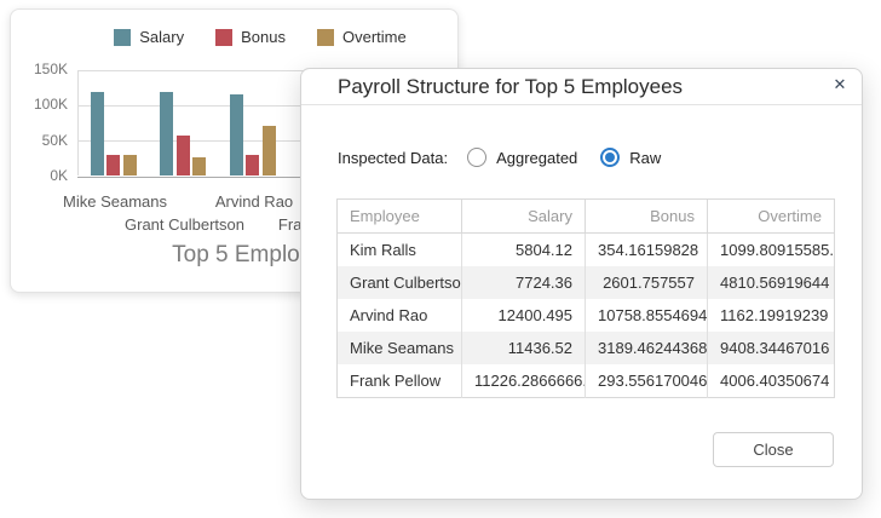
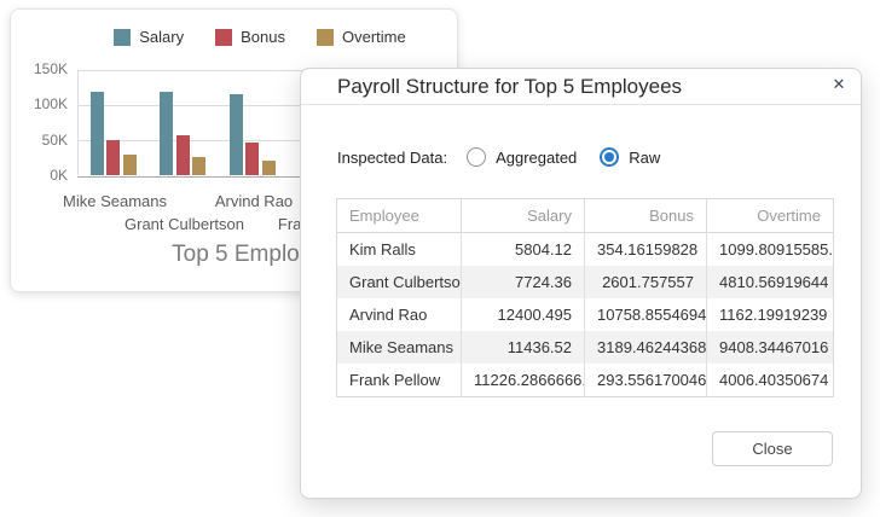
Bonus/Mike Seamans: 30K -> 50K
Bonus/Arvind Rao: 30K -> 50K
Overtime/Arvind Rao: 70K -> 20K
